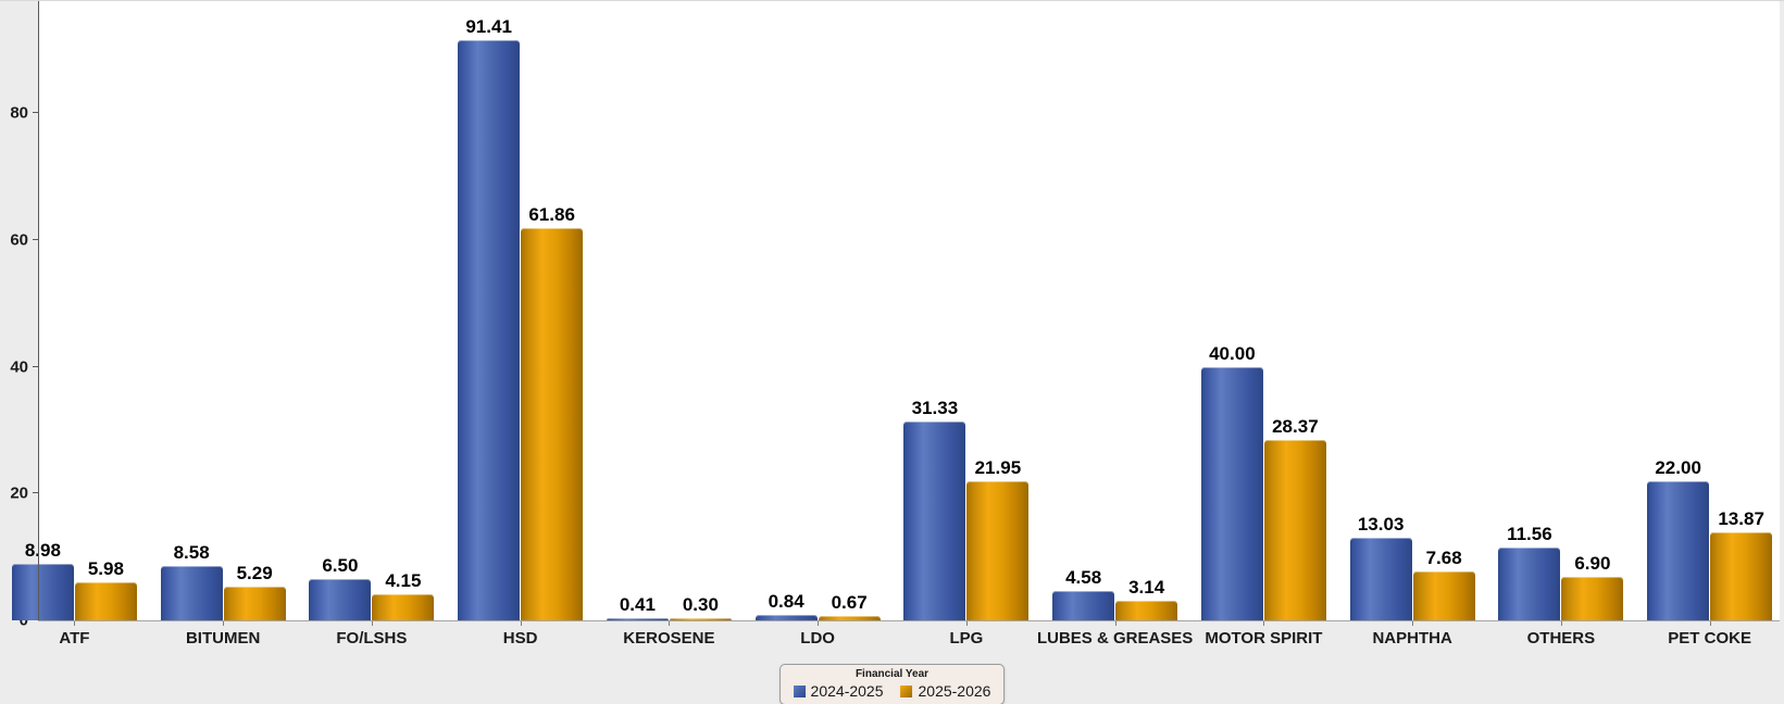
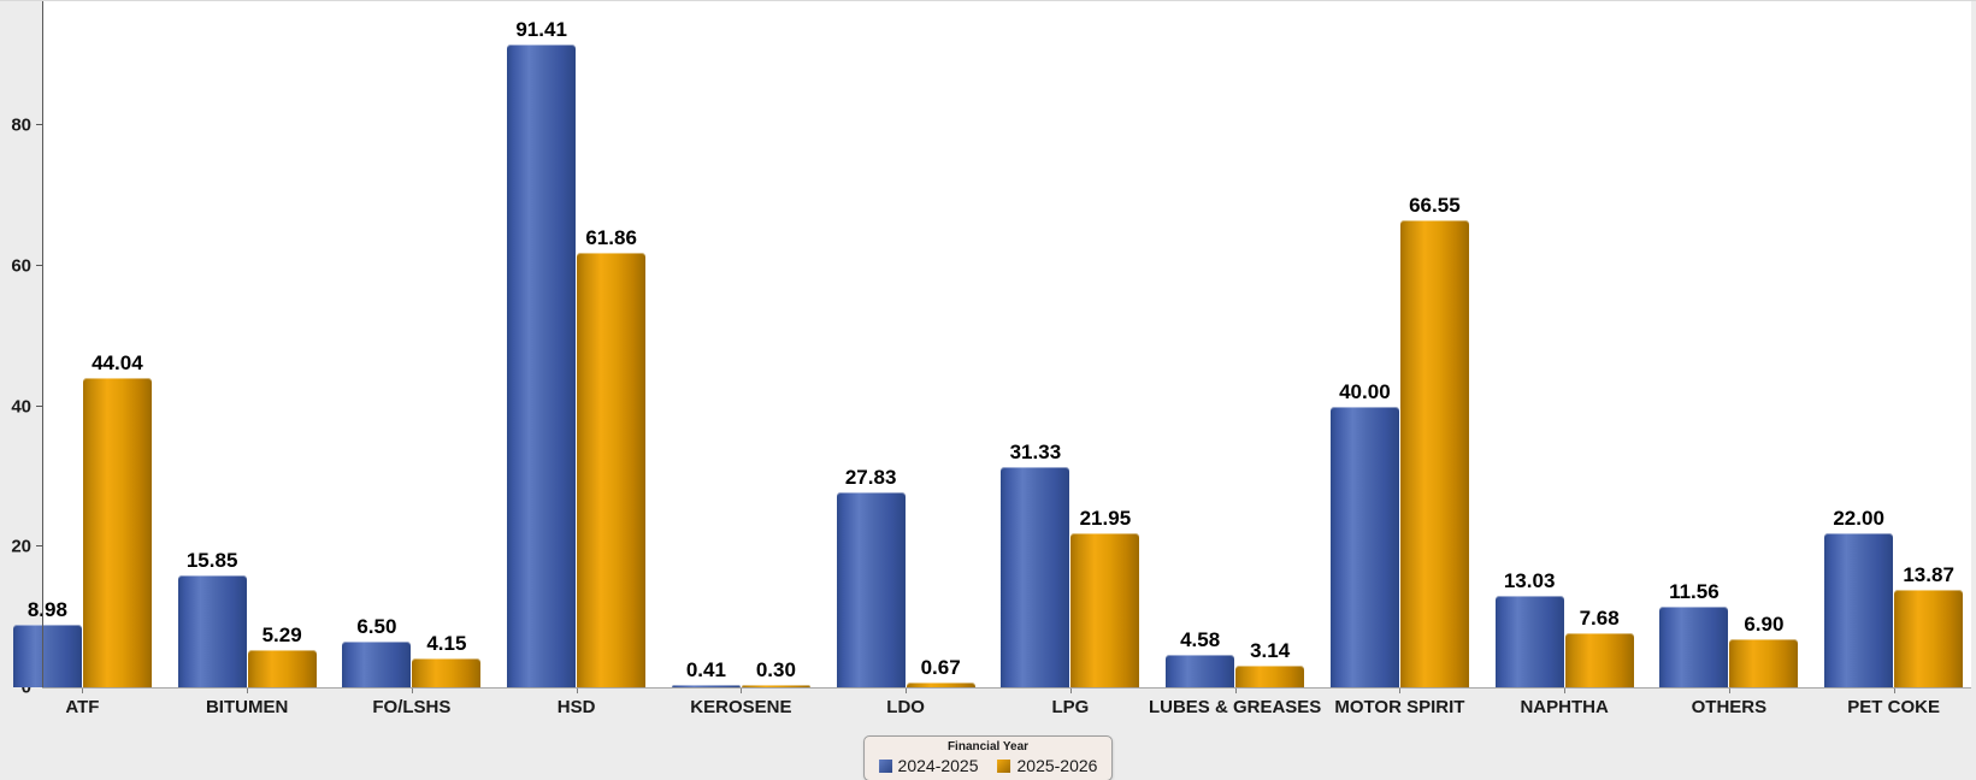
2025-2026/ATF: 5.98 -> 44.04
2024-2025/BITUMEN: 8.58 -> 15.85
2024-2025/LDO: 0.84 -> 27.83
2025-2026/MOTOR SPIRIT: 28.37 -> 66.55
